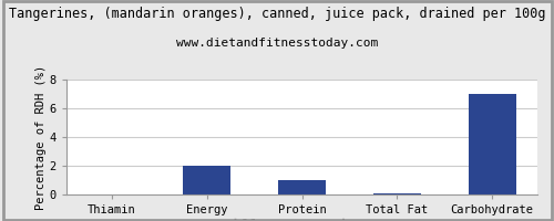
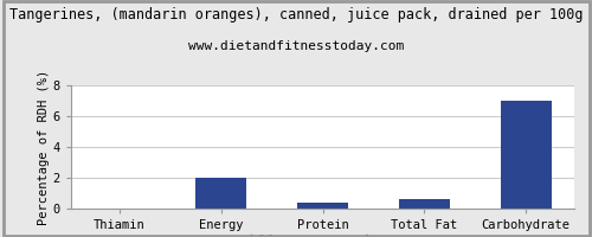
Protein: 1.0 -> 0.4
Total Fat: 0.1 -> 0.6
